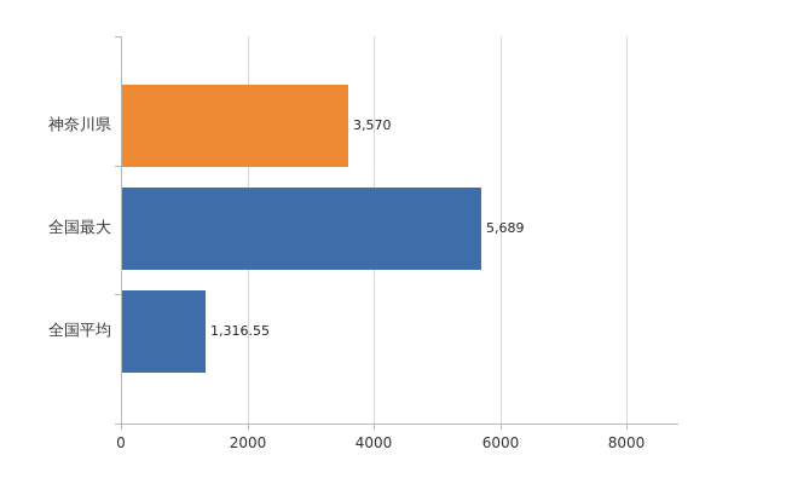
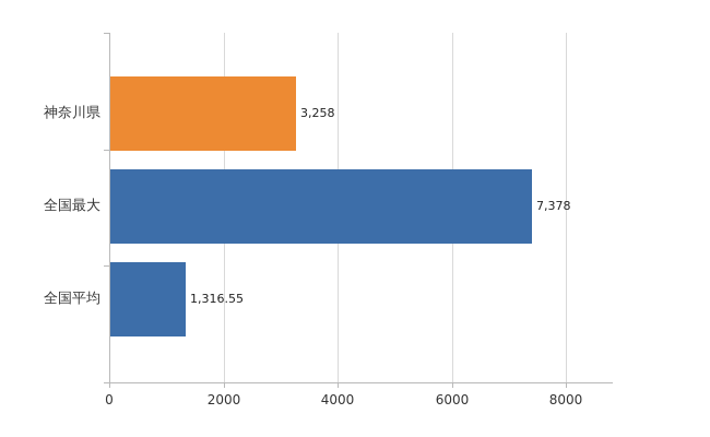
神奈川県: 3,570 -> 3,258
全国最大: 5,689 -> 7,378
